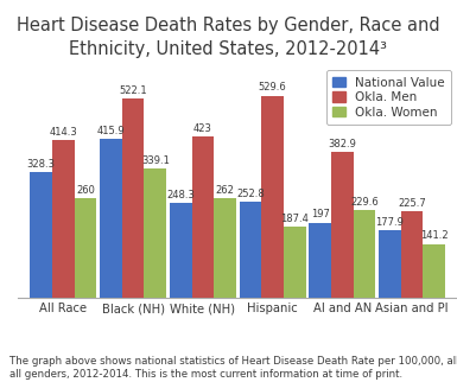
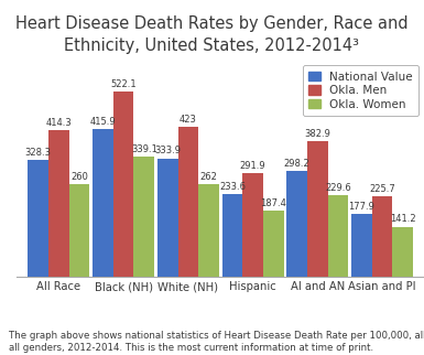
National Value/White (NH): 248.3 -> 333.9
National Value/Hispanic: 252.8 -> 233.6
Okla. Men/Hispanic: 529.6 -> 291.9
National Value/AI and AN: 197 -> 298.2
